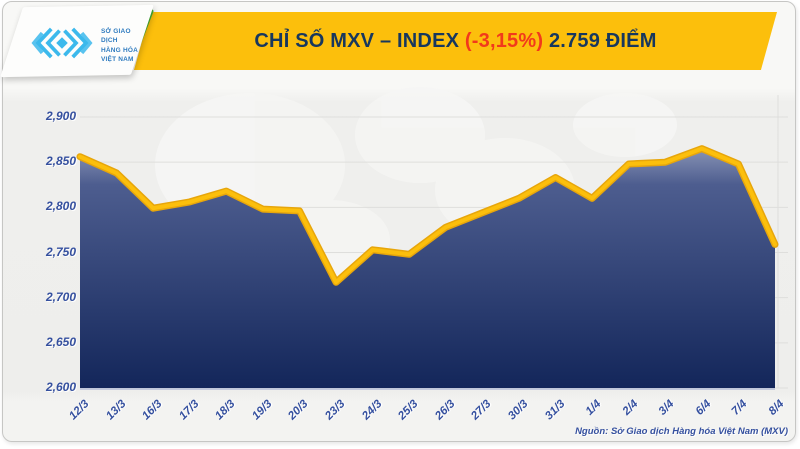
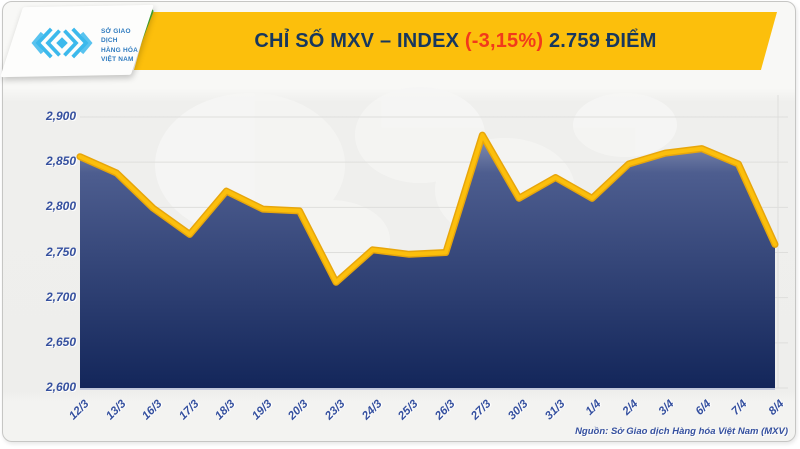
17/3: 2810 -> 2770
26/3: 2780 -> 2750
27/3: 2790 -> 2880
3/4: 2850 -> 2860
